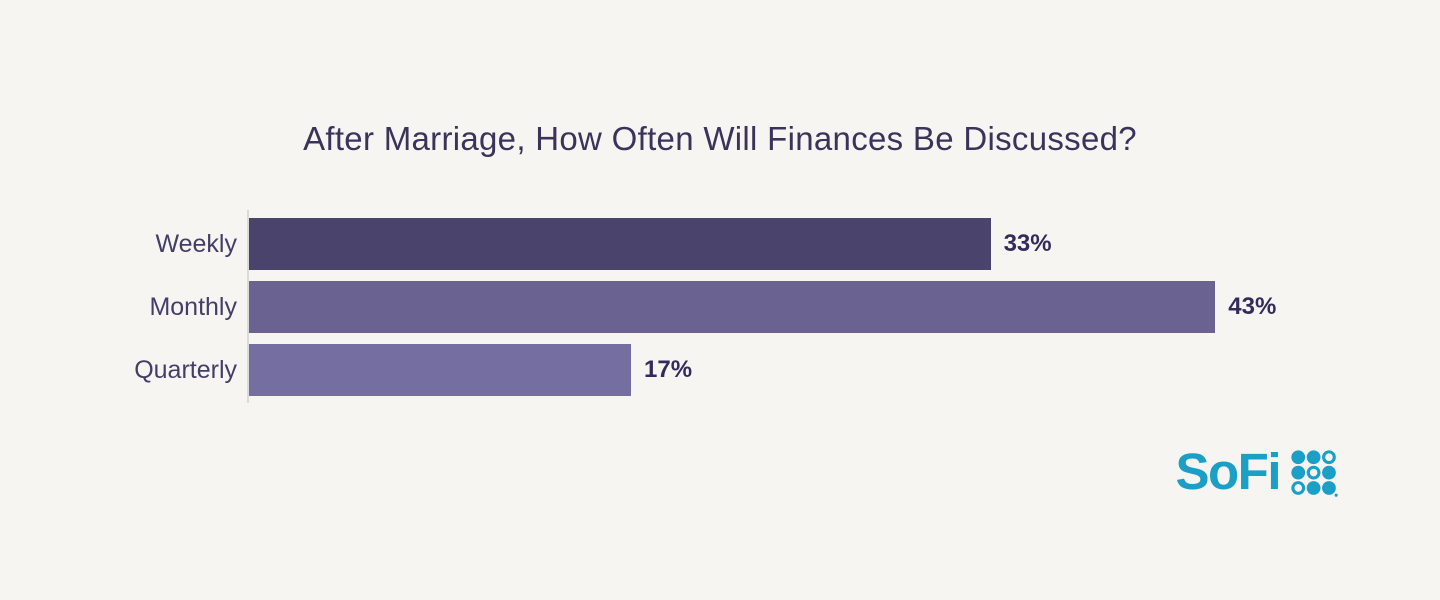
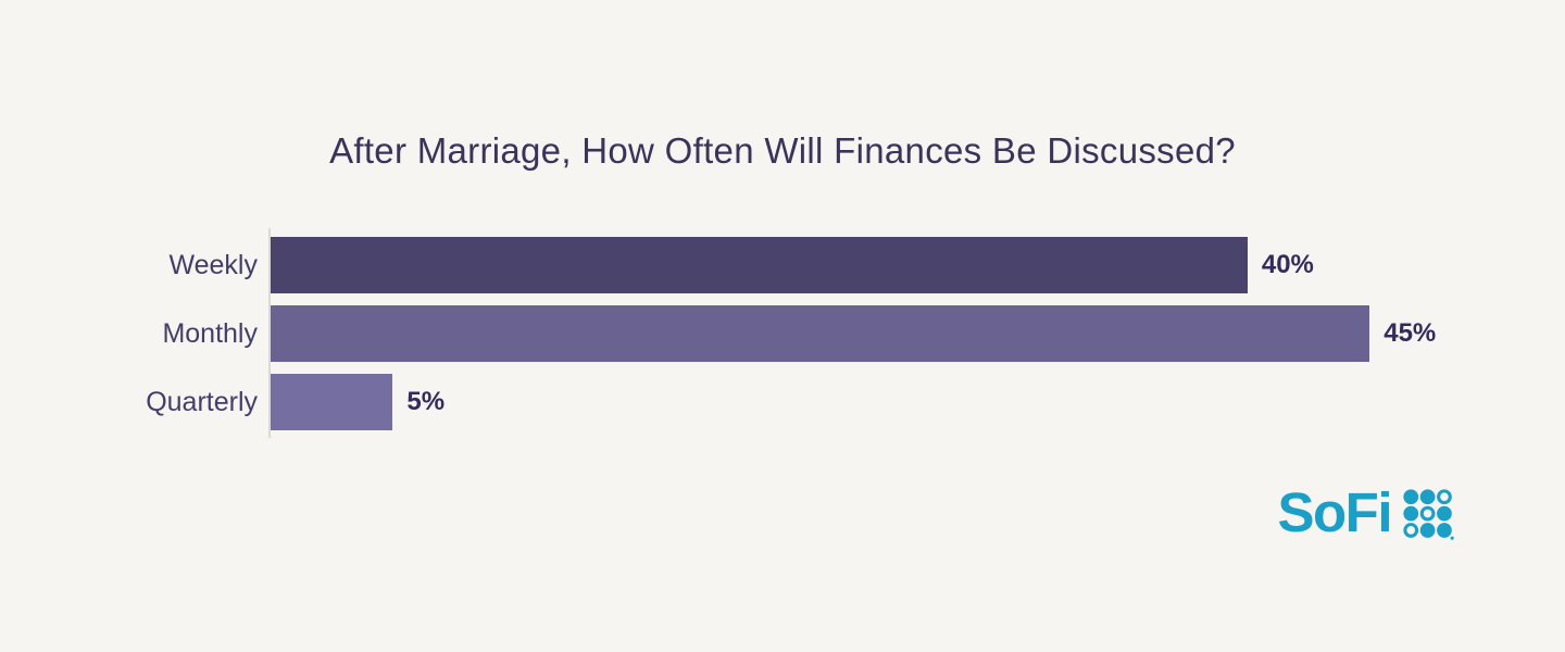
Weekly: 33% -> 40%
Monthly: 43% -> 45%
Quarterly: 17% -> 5%
